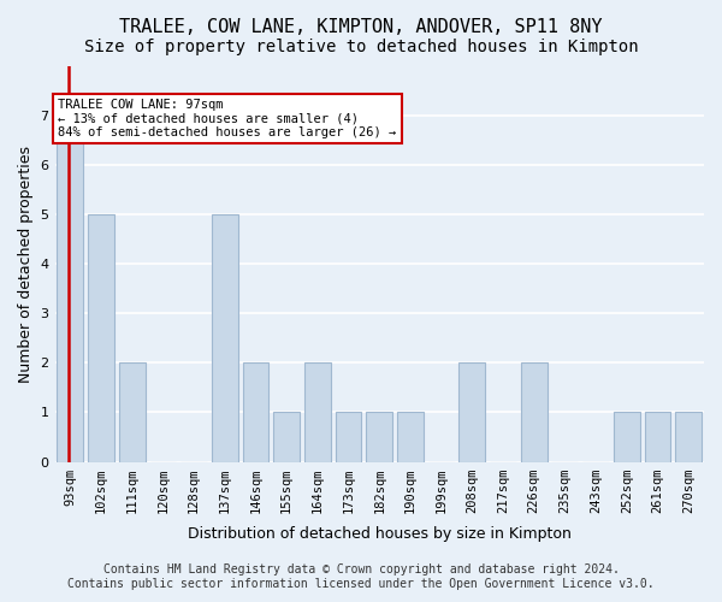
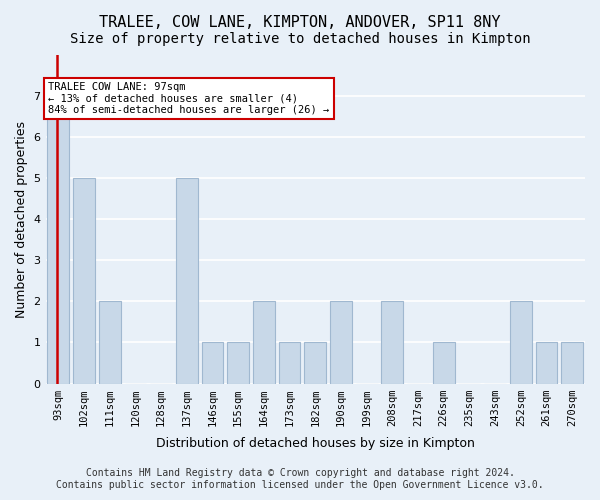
146sqm: 2 -> 1
190sqm: 1 -> 2
226sqm: 2 -> 1
252sqm: 1 -> 2
